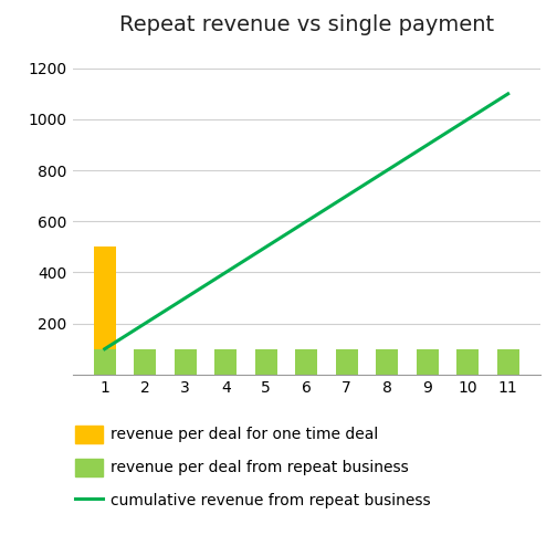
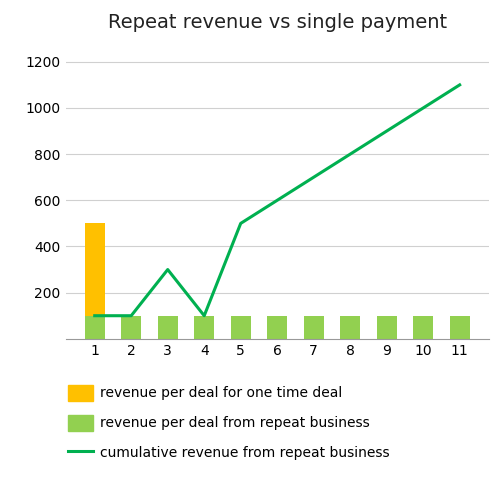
cumulative revenue from repeat business/2: 200 -> 100
cumulative revenue from repeat business/4: 400 -> 100
